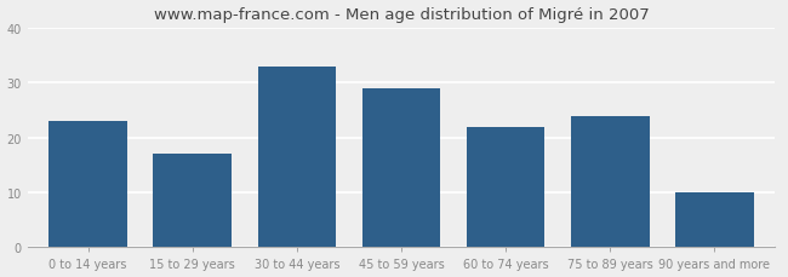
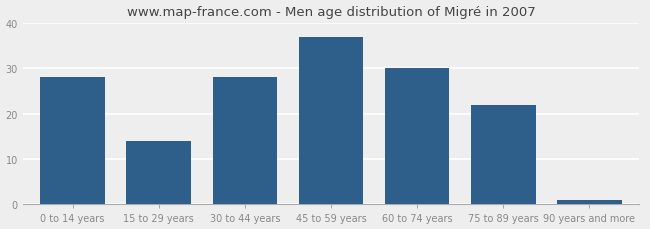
0 to 14 years: 23 -> 28
15 to 29 years: 17 -> 14
30 to 44 years: 33 -> 28
45 to 59 years: 29 -> 37
60 to 74 years: 22 -> 30
75 to 89 years: 24 -> 22
90 years and more: 10 -> 1
